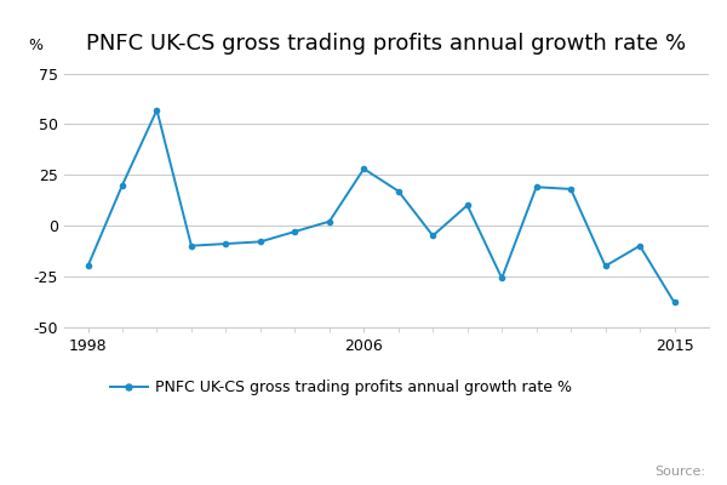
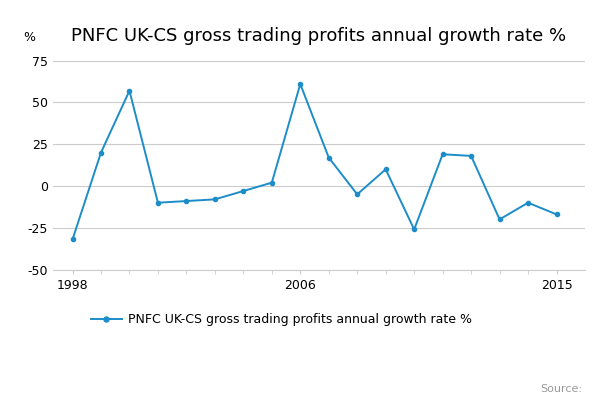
1998: -20 -> -32
2006: 28 -> 61
2015: -38 -> -17
